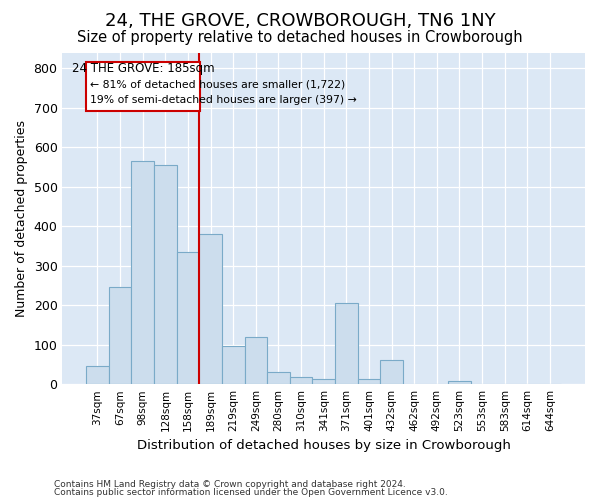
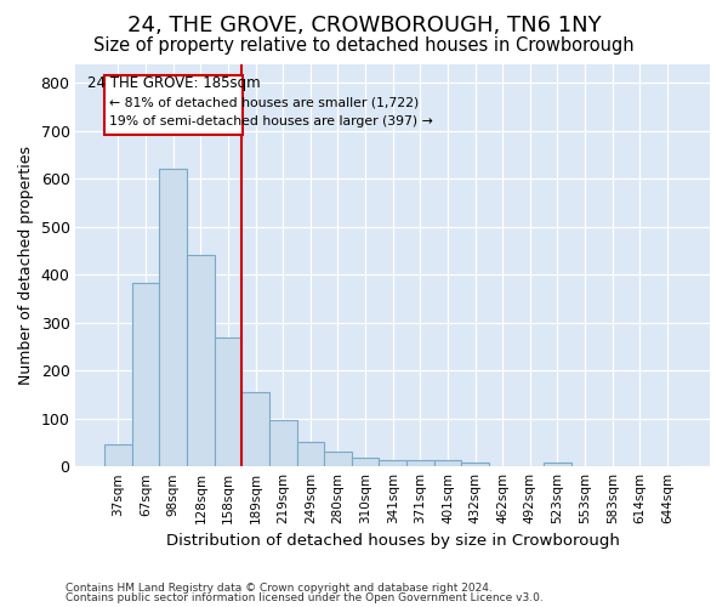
67sqm: 245 -> 382
98sqm: 565 -> 622
128sqm: 555 -> 440
158sqm: 335 -> 270
189sqm: 380 -> 155
249sqm: 120 -> 52
371sqm: 205 -> 12
432sqm: 60 -> 8
